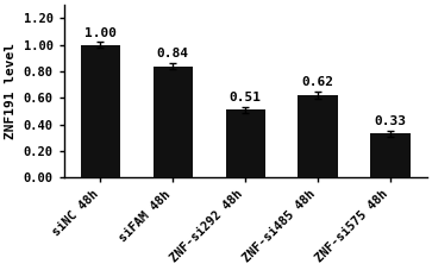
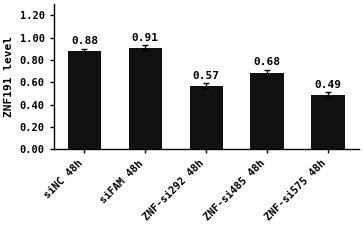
siNC 48h: 1.00 -> 0.88
siFAM 48h: 0.84 -> 0.91
ZNF-si292 48h: 0.51 -> 0.57
ZNF-si485 48h: 0.62 -> 0.68
ZNF-si575 48h: 0.33 -> 0.49
